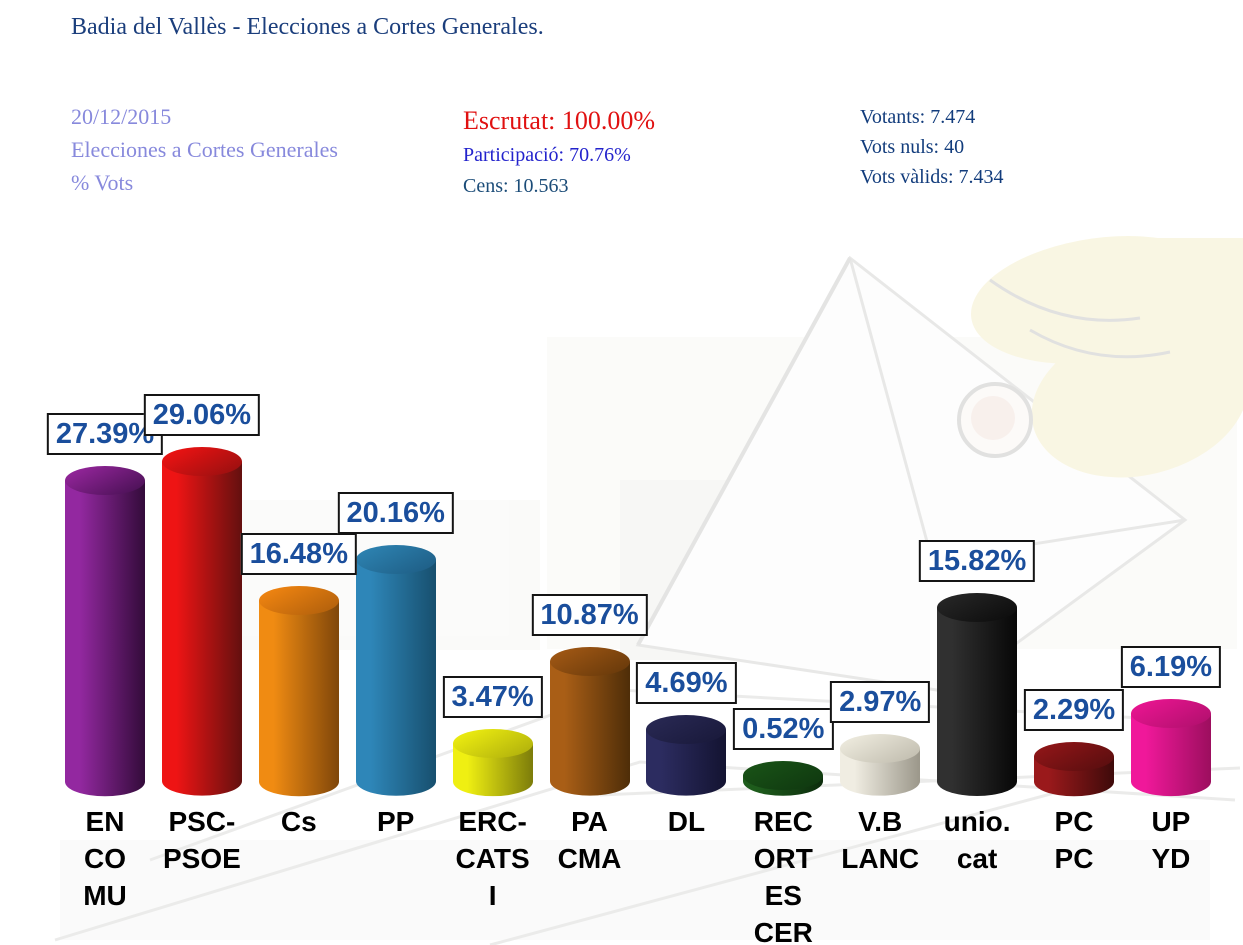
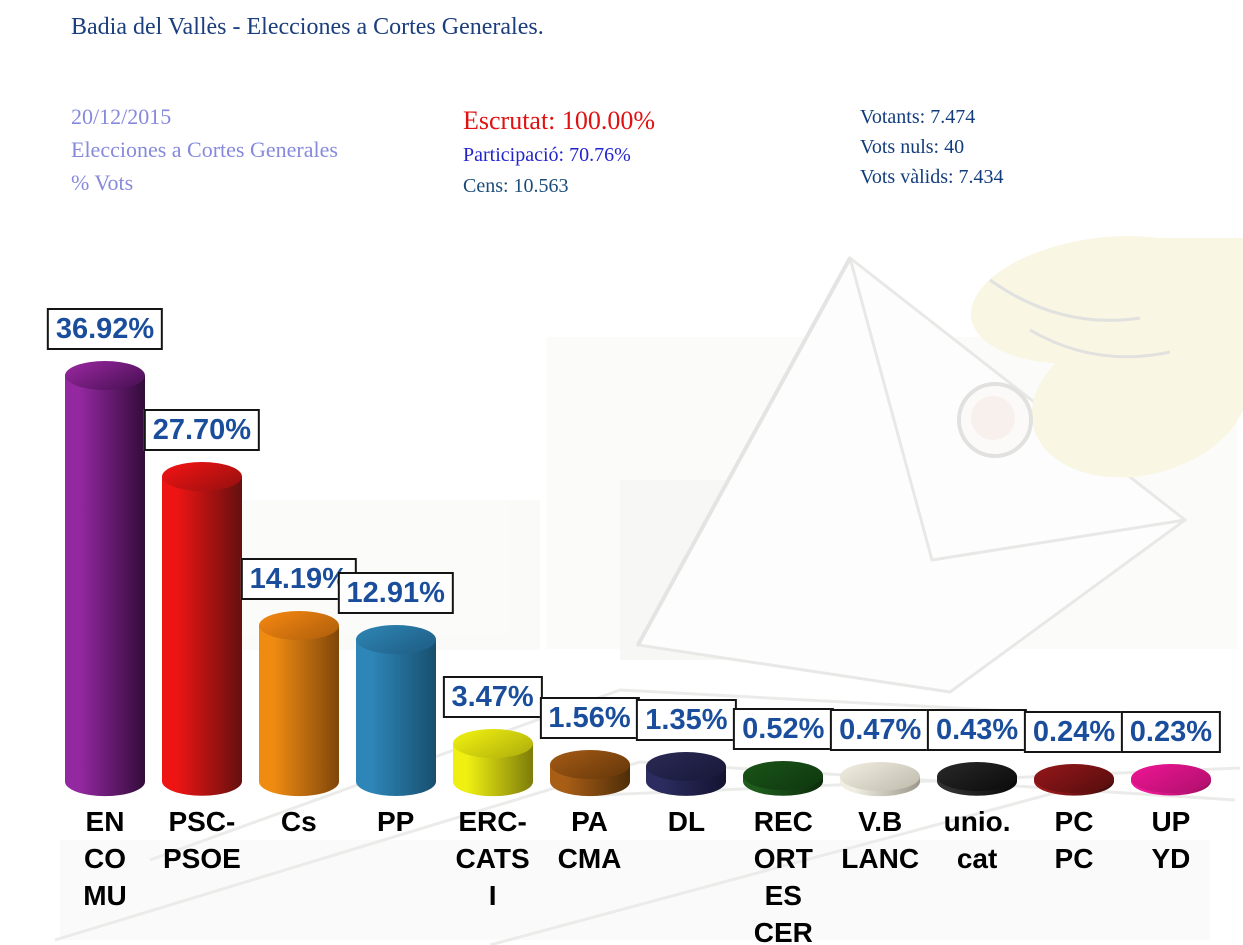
ENCOMU: 27.39% -> 36.92%
PSC-PSOE: 29.06% -> 27.70%
Cs: 16.48% -> 14.19%
PP: 20.16% -> 12.91%
PACMA: 10.87% -> 1.56%
DL: 4.69% -> 1.35%
V.BLANC: 2.97% -> 0.47%
unio.cat: 15.82% -> 0.43%
PCPC: 2.29% -> 0.24%
UPYD: 6.19% -> 0.23%
